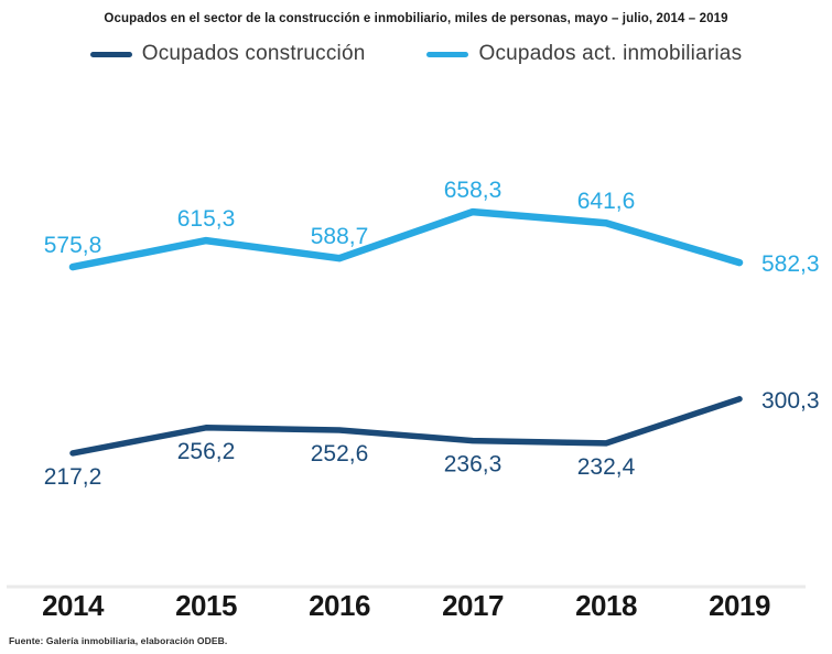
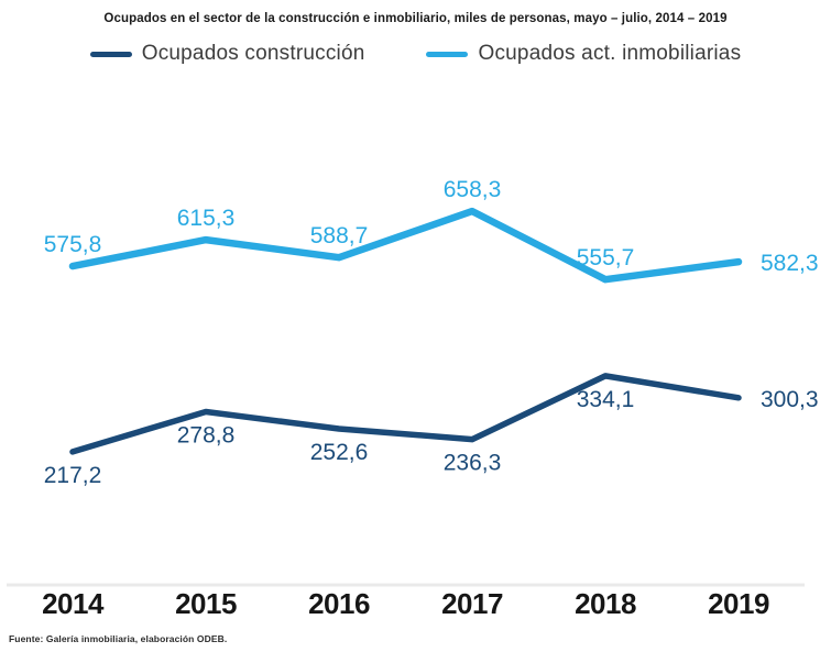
Ocupados construcción/2015: 256,2 -> 278,8
Ocupados construcción/2018: 232,4 -> 334,1
Ocupados act. inmobiliarias/2018: 641,6 -> 555,7
